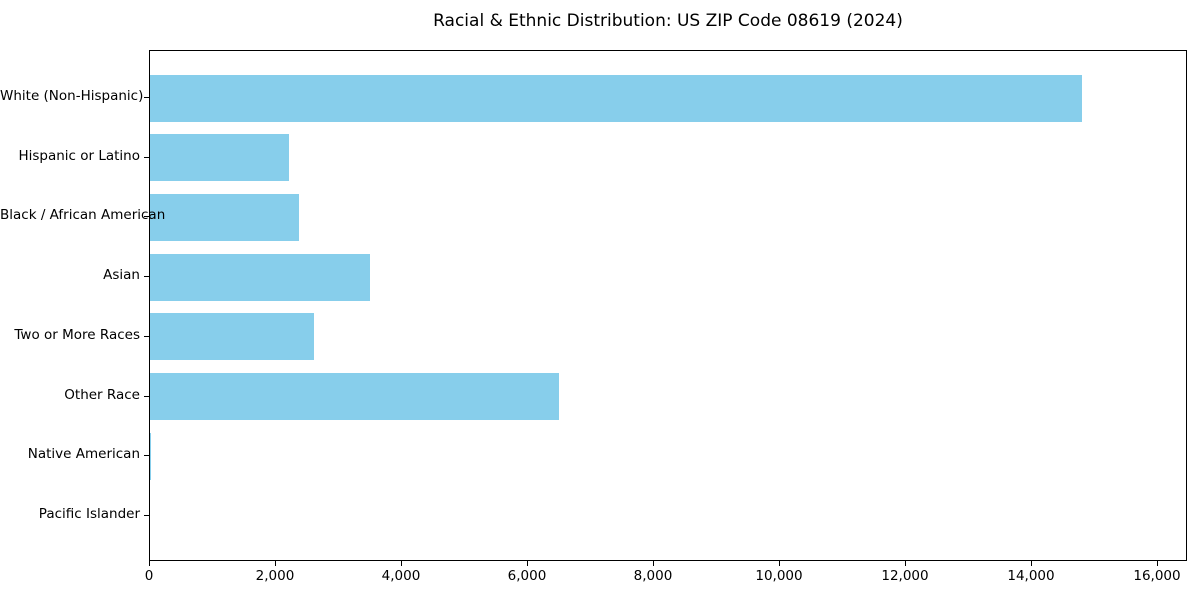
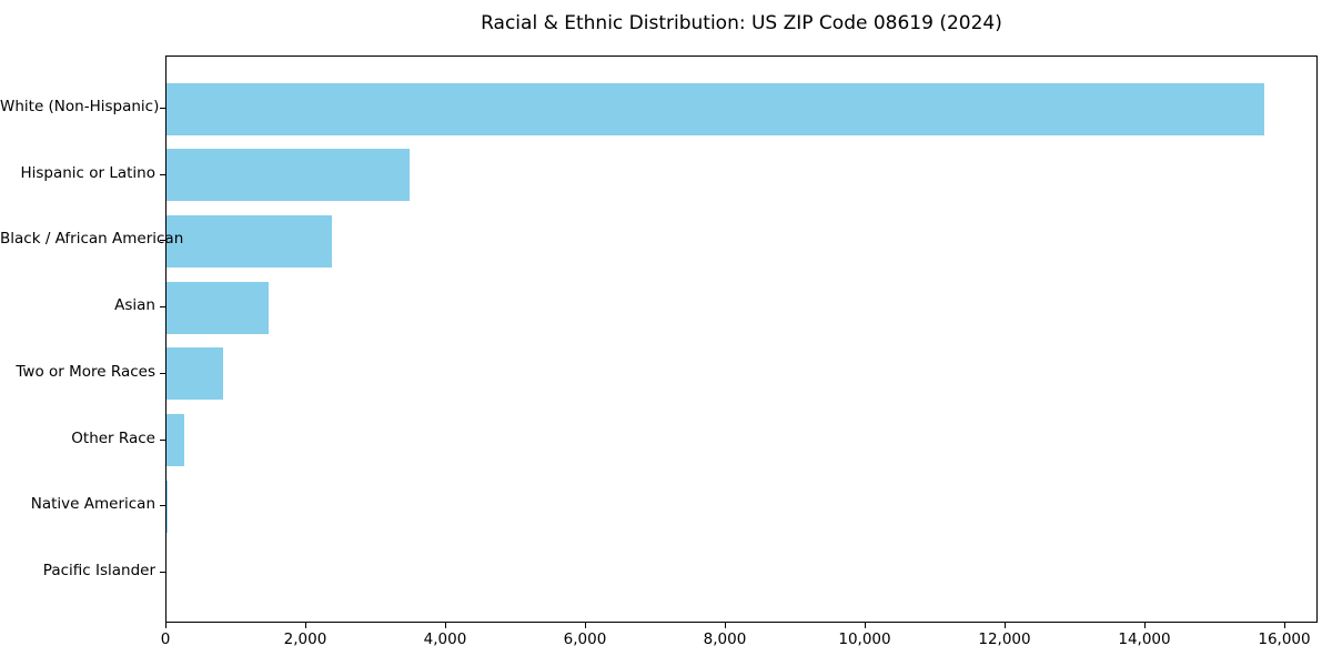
White (Non-Hispanic): 14800 -> 15700
Hispanic or Latino: 2200 -> 3500
Asian: 3500 -> 1500
Two or More Races: 2600 -> 800
Other Race: 6500 -> 200
